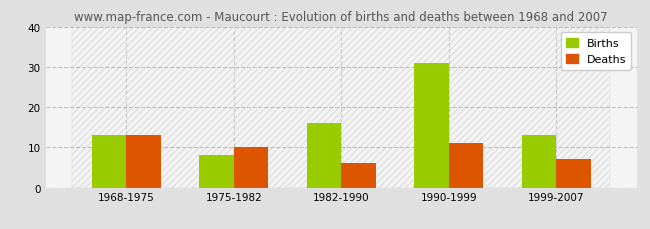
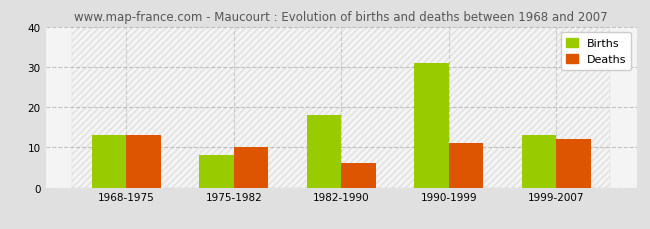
Births/1982-1990: 16 -> 18
Deaths/1999-2007: 7 -> 12
